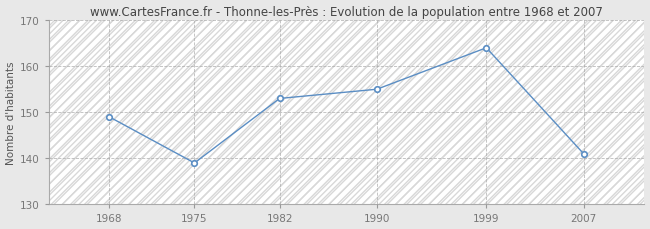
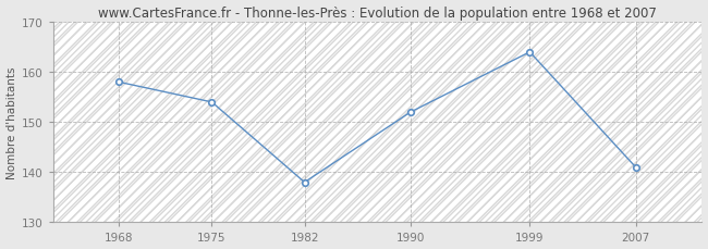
1968: 149 -> 158
1975: 139 -> 154
1982: 153 -> 138
1990: 155 -> 152
